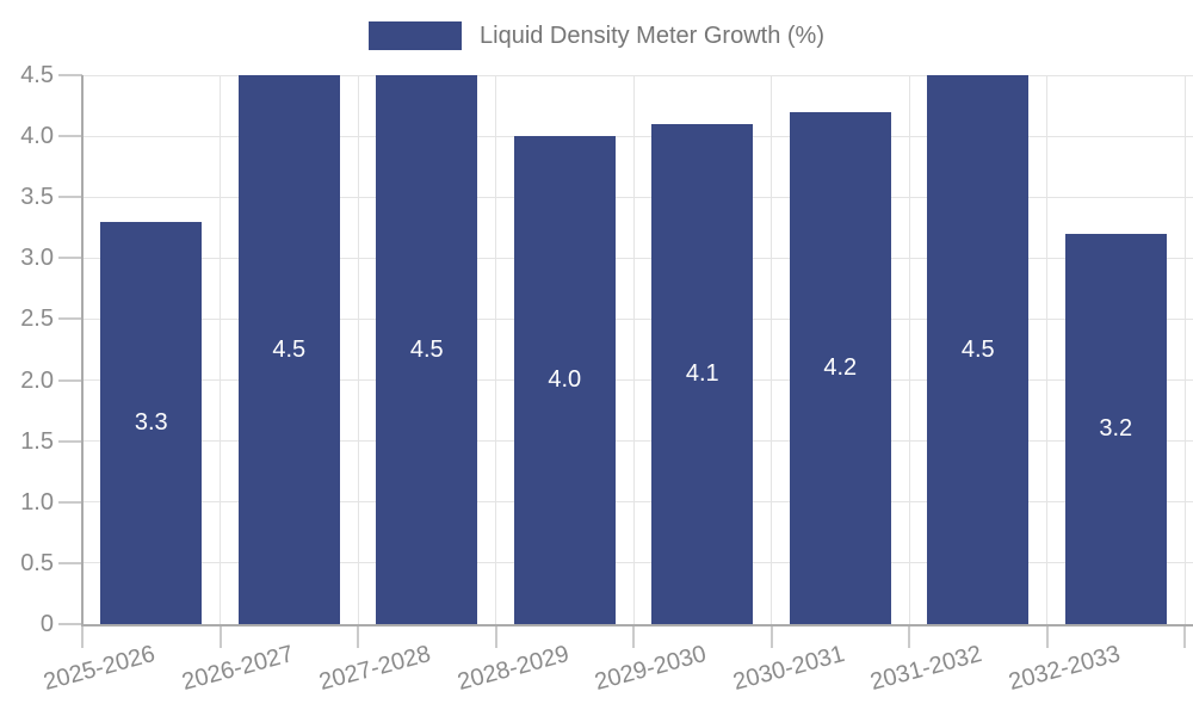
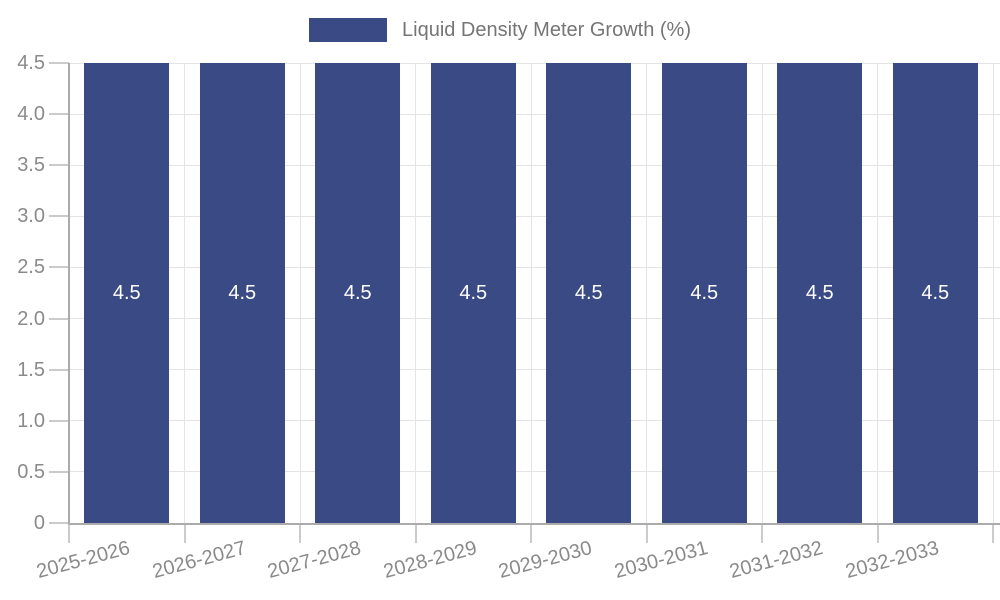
2025-2026: 3.3 -> 4.5
2028-2029: 4.0 -> 4.5
2029-2030: 4.1 -> 4.5
2030-2031: 4.2 -> 4.5
2032-2033: 3.2 -> 4.5
